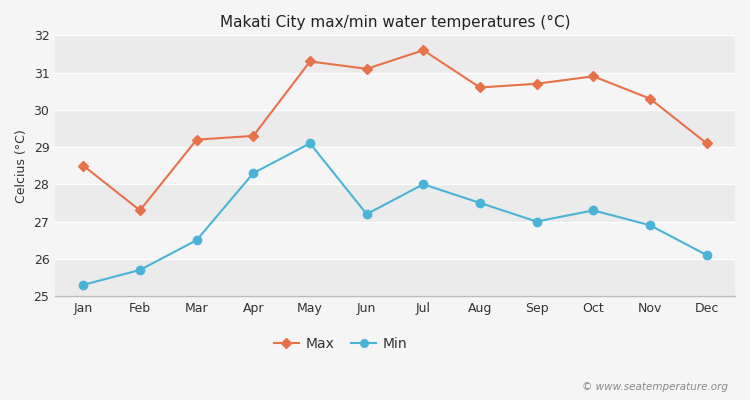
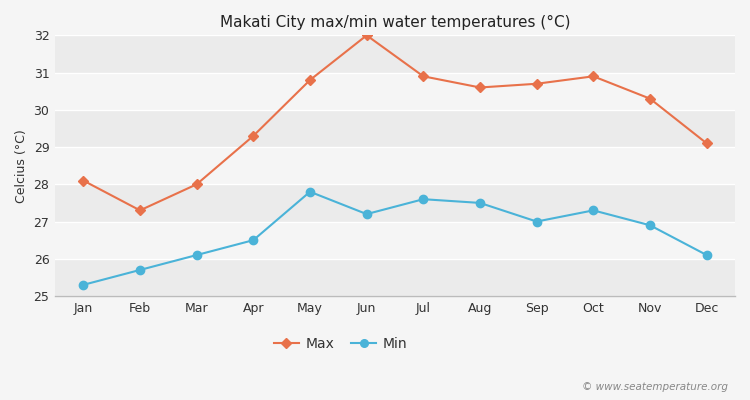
Max/Jan: 28.5 -> 28.1
Max/Mar: 29.2 -> 28.0
Min/Mar: 26.5 -> 26.1
Min/Apr: 28.3 -> 26.5
Max/May: 31.3 -> 30.8
Min/May: 29.1 -> 27.8
Max/Jun: 31.1 -> 32.0
Max/Jul: 31.6 -> 30.9
Min/Jul: 28.0 -> 27.6
